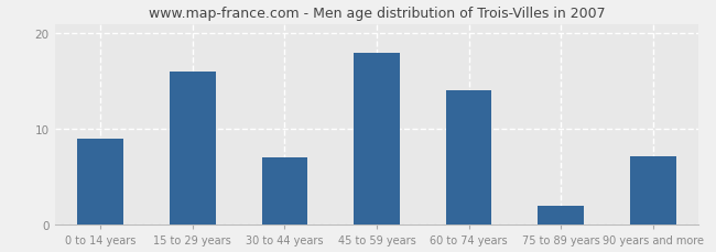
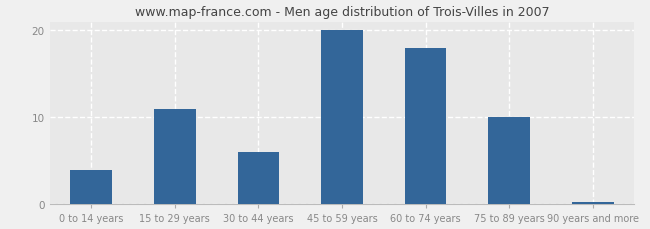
0 to 14 years: 9.0 -> 4.0
15 to 29 years: 16.0 -> 11.0
30 to 44 years: 7.0 -> 6.0
45 to 59 years: 18.0 -> 20.0
60 to 74 years: 14.0 -> 18.0
75 to 89 years: 2.0 -> 10.0
90 years and more: 7.2 -> 0.3
